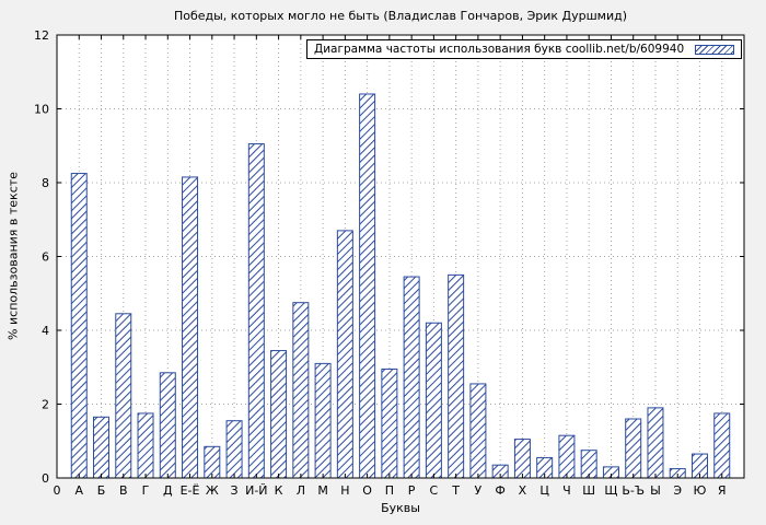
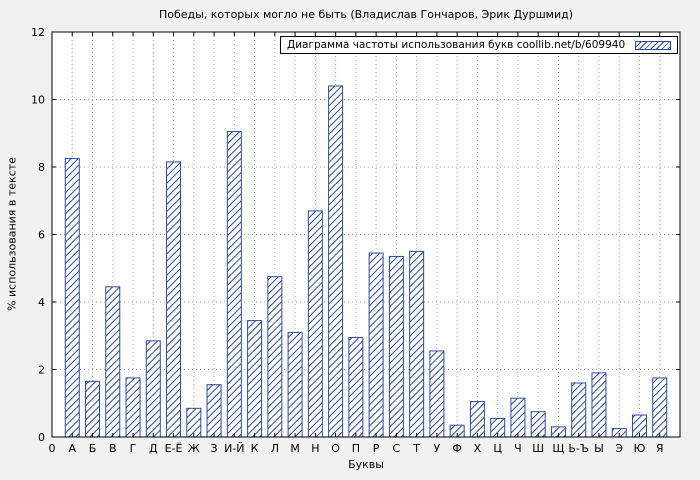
С: 4.2 -> 5.3
